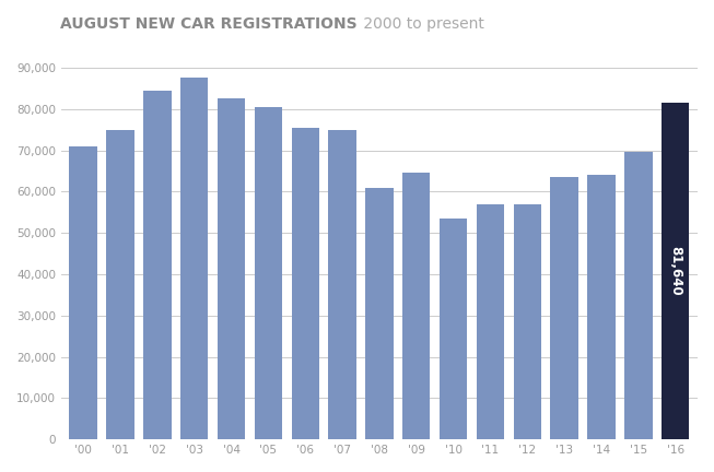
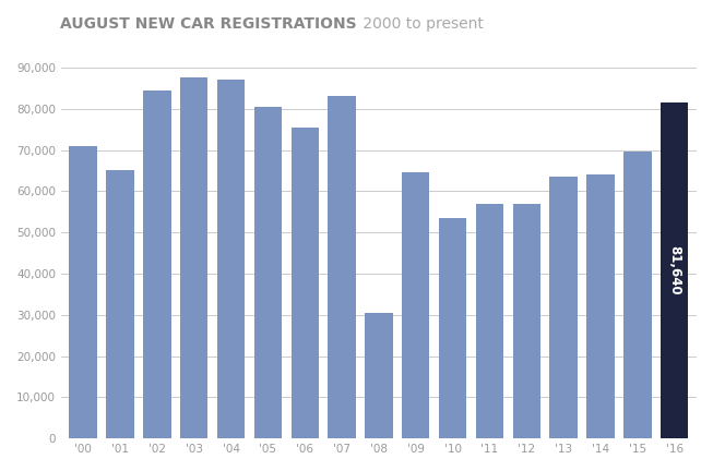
'01: 75,000 -> 65,000
'04: 82,500 -> 87,000
'07: 75,000 -> 83,000
'08: 61,000 -> 30,500
